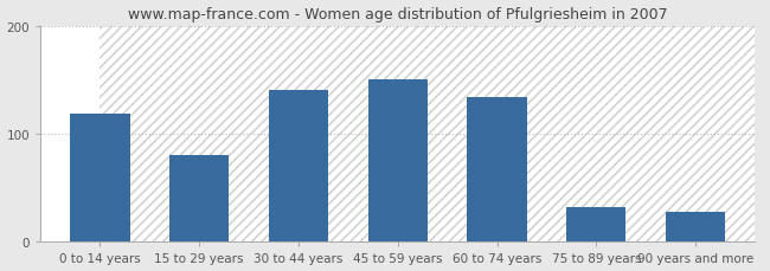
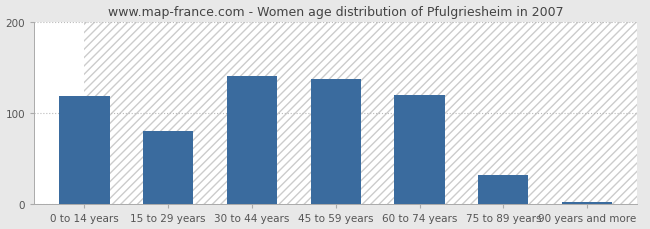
45 to 59 years: 150 -> 137
60 to 74 years: 134 -> 120
90 years and more: 28 -> 3
